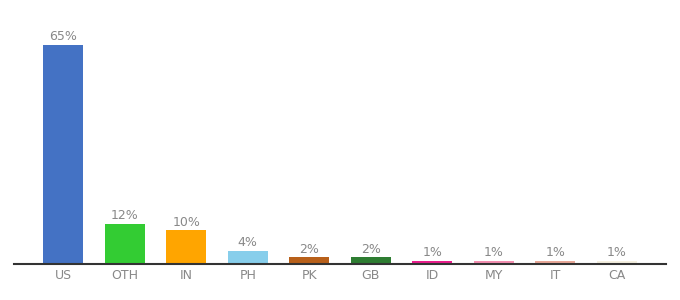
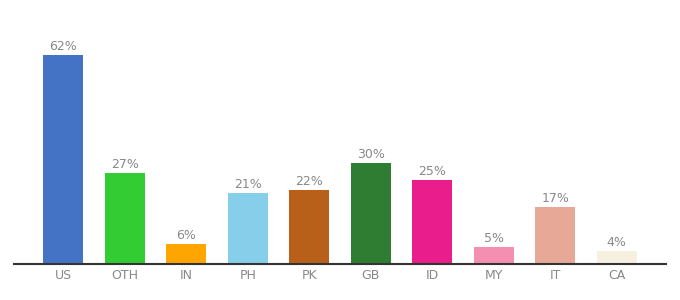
US: 65% -> 62%
OTH: 12% -> 27%
IN: 10% -> 6%
PH: 4% -> 21%
PK: 2% -> 22%
GB: 2% -> 30%
ID: 1% -> 25%
MY: 1% -> 5%
IT: 1% -> 17%
CA: 1% -> 4%
